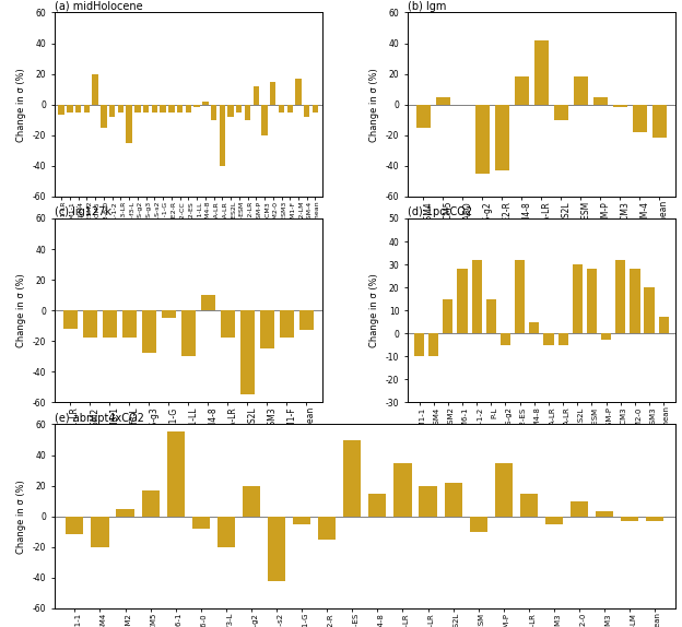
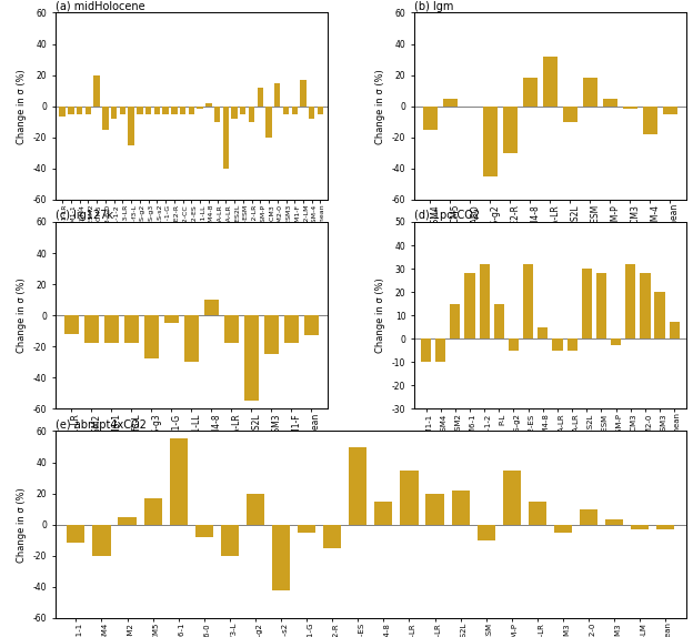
(b) lgm/GISS-E2-R: -43 -> -30
(b) lgm/IPSL-CM6A-LR: 42 -> 32
(b) lgm/MM mean: -22 -> -5
